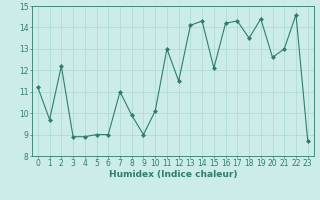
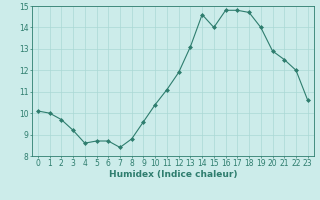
0: 11.2 -> 10.1
1: 9.7 -> 10.0
2: 12.2 -> 9.7
3: 8.9 -> 9.2
4: 8.9 -> 8.6
5: 9.0 -> 8.7
6: 9.0 -> 8.7
7: 11.0 -> 8.4
8: 9.9 -> 8.8
9: 9.0 -> 9.6
10: 10.1 -> 10.4
11: 13.0 -> 11.1
12: 11.5 -> 11.9
13: 14.1 -> 13.1
14: 14.3 -> 14.6
15: 12.1 -> 14.0
16: 14.2 -> 14.8
17: 14.3 -> 14.8
18: 13.5 -> 14.7
19: 14.4 -> 14.0
20: 12.6 -> 12.9
21: 13.0 -> 12.5
22: 14.6 -> 12.0
23: 8.7 -> 10.6
